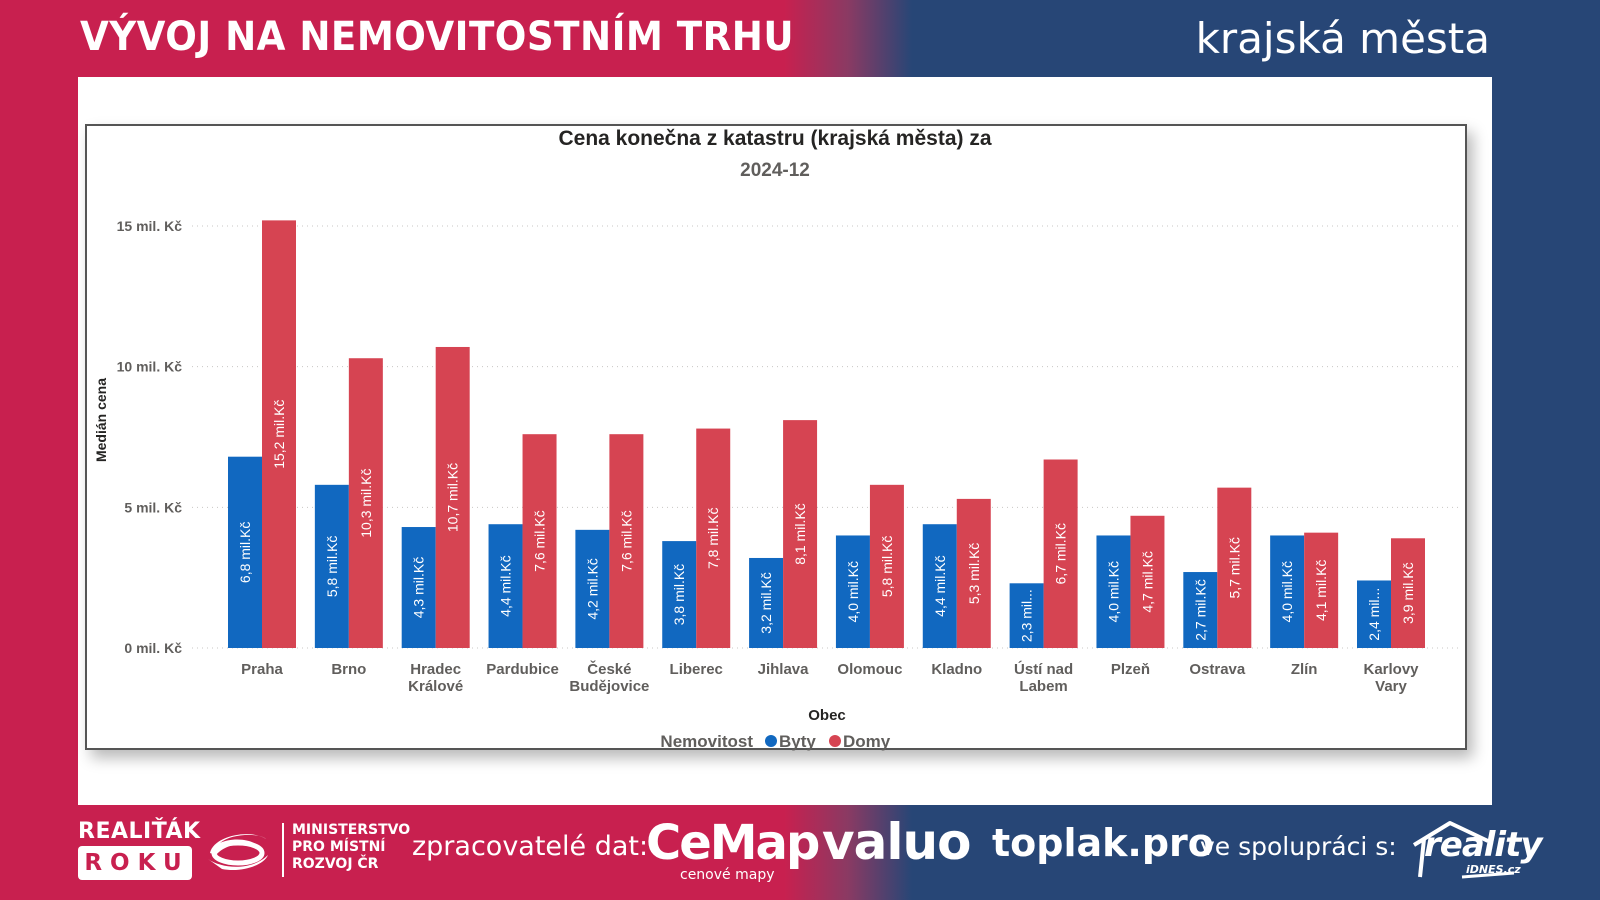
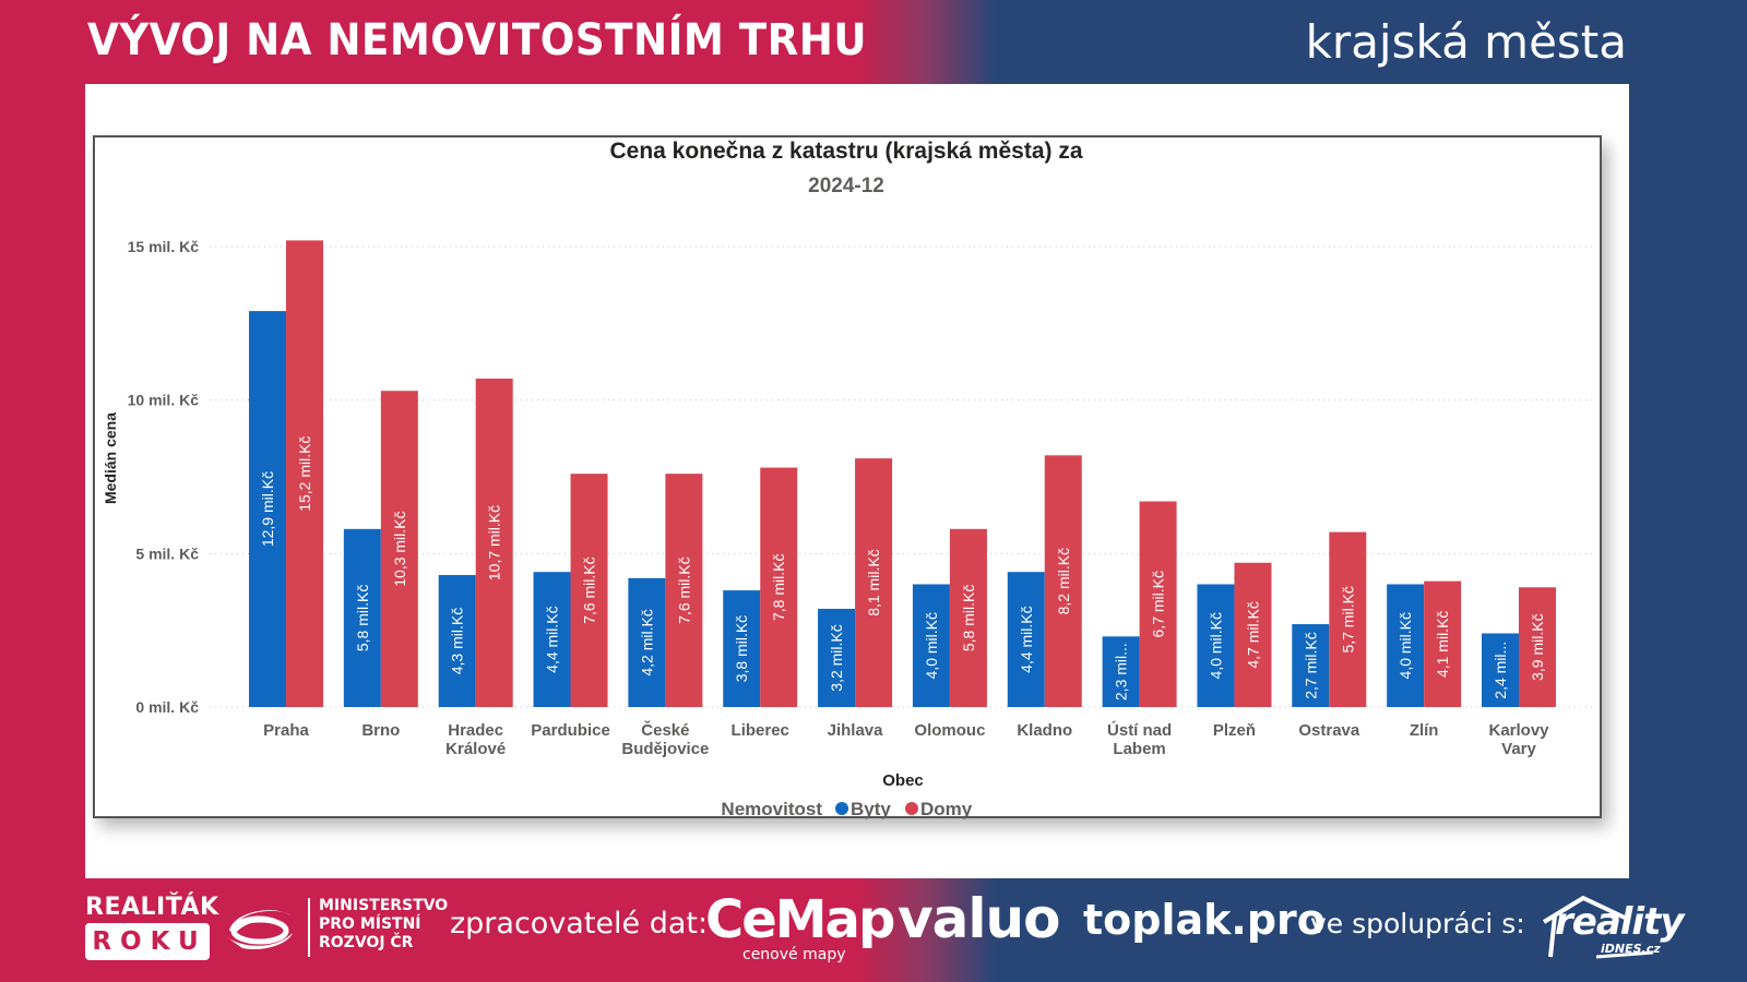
Byty/Praha: 6,8 -> 12,9
Domy/Kladno: 5,3 -> 8,2
